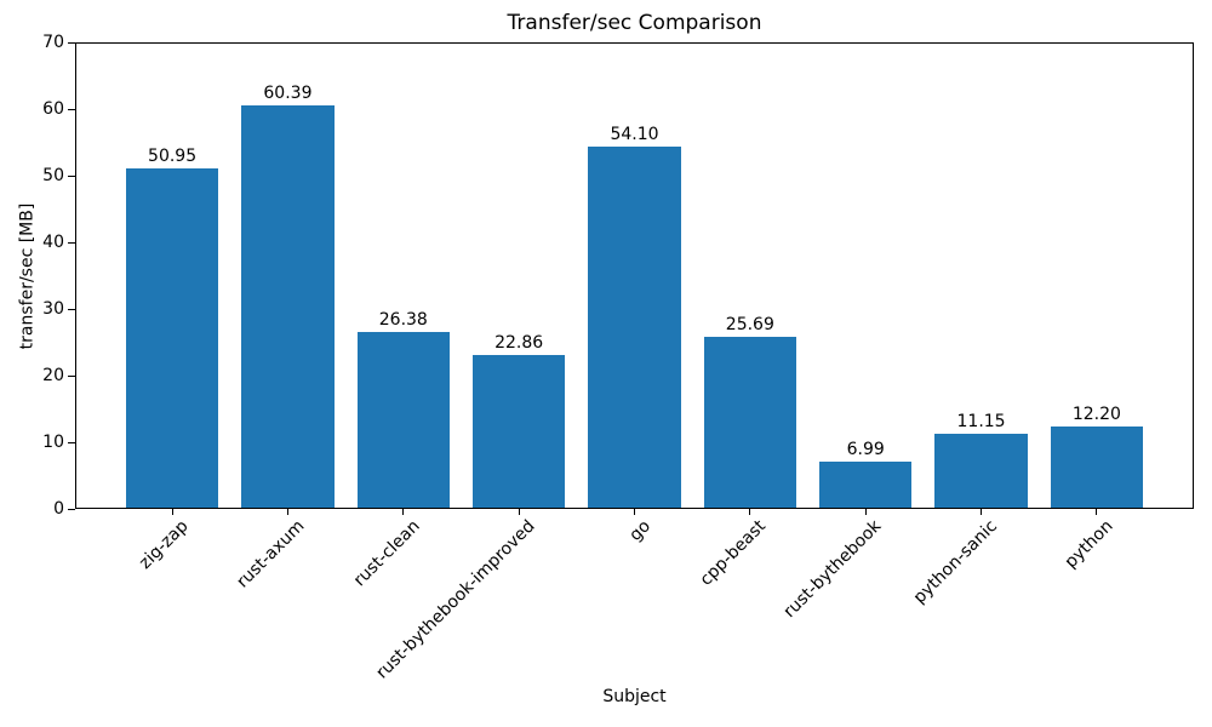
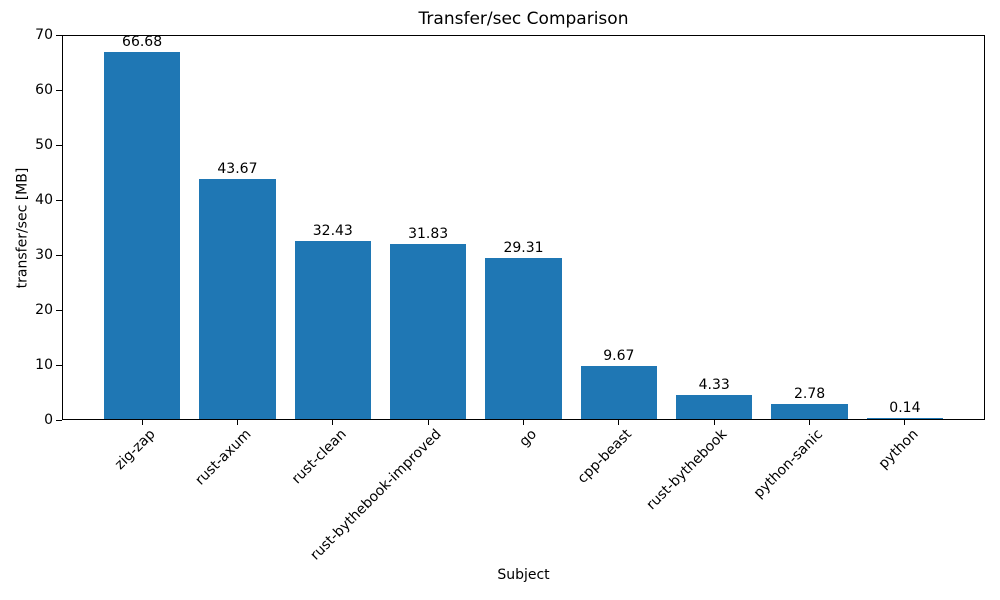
zig-zap: 50.95 -> 66.68
rust-axum: 60.39 -> 43.67
rust-clean: 26.38 -> 32.43
rust-bythebook-improved: 22.86 -> 31.83
go: 54.10 -> 29.31
cpp-beast: 25.69 -> 9.67
rust-bythebook: 6.99 -> 4.33
python-sanic: 11.15 -> 2.78
python: 12.20 -> 0.14
